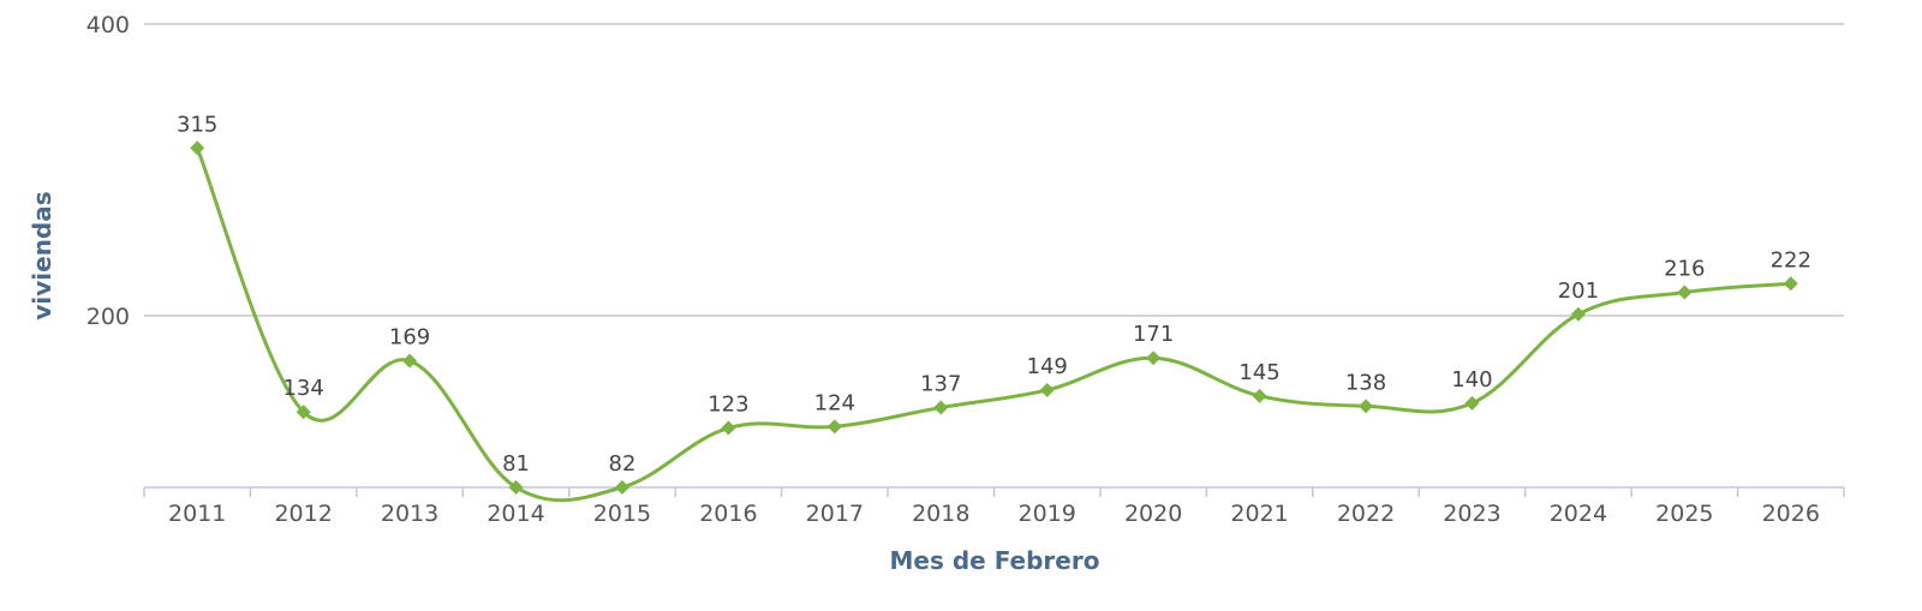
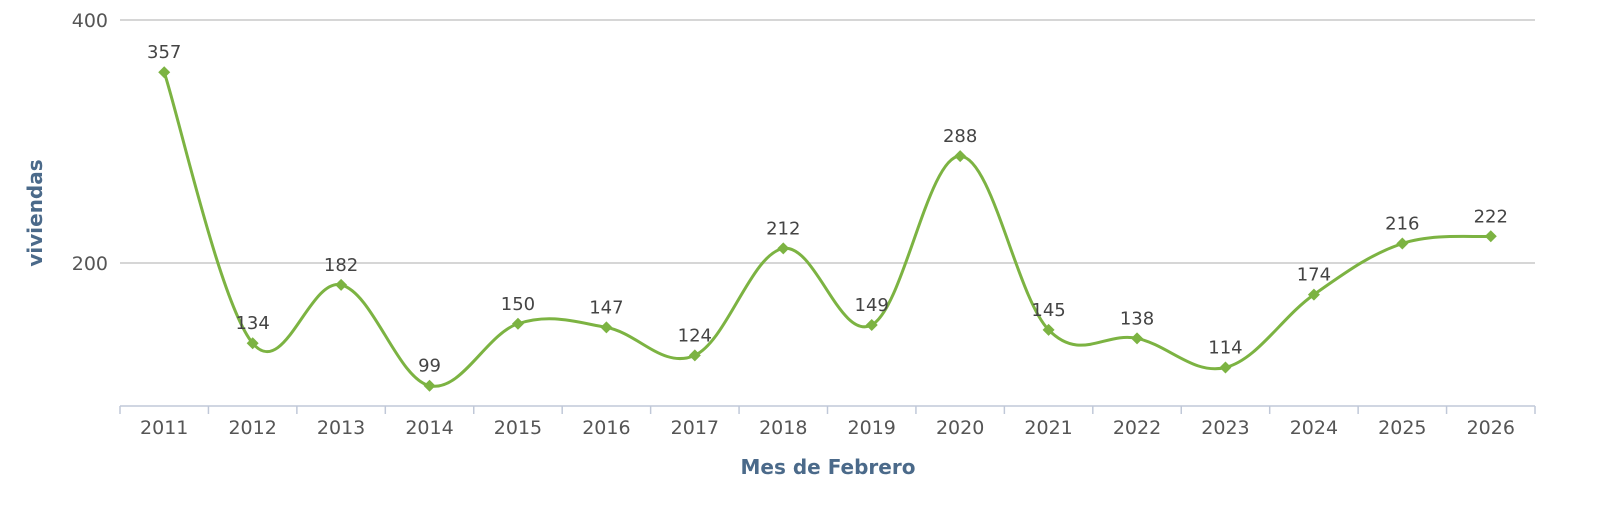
2011: 315 -> 357
2013: 169 -> 182
2014: 81 -> 99
2015: 82 -> 150
2016: 123 -> 147
2018: 137 -> 212
2020: 171 -> 288
2023: 140 -> 114
2024: 201 -> 174
